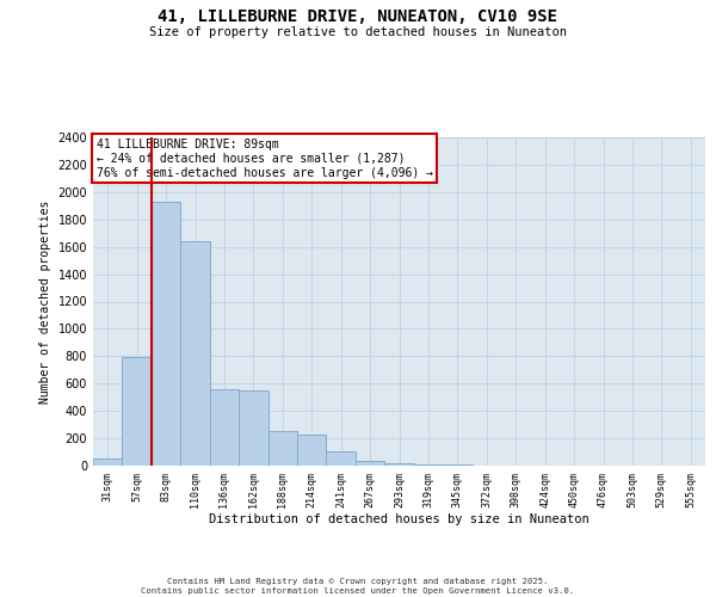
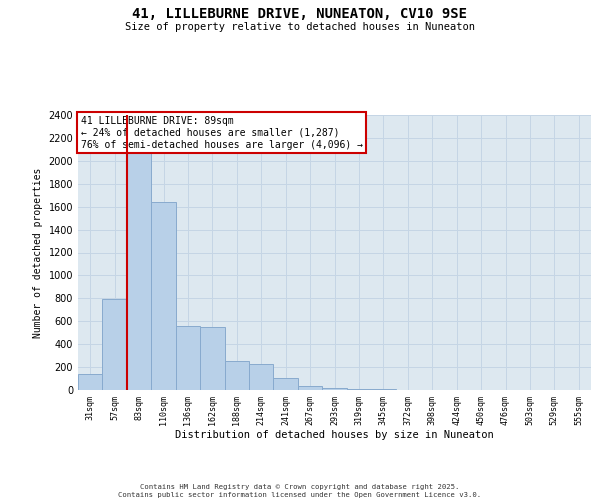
31sqm: 60 -> 140
83sqm: 1930 -> 2080
